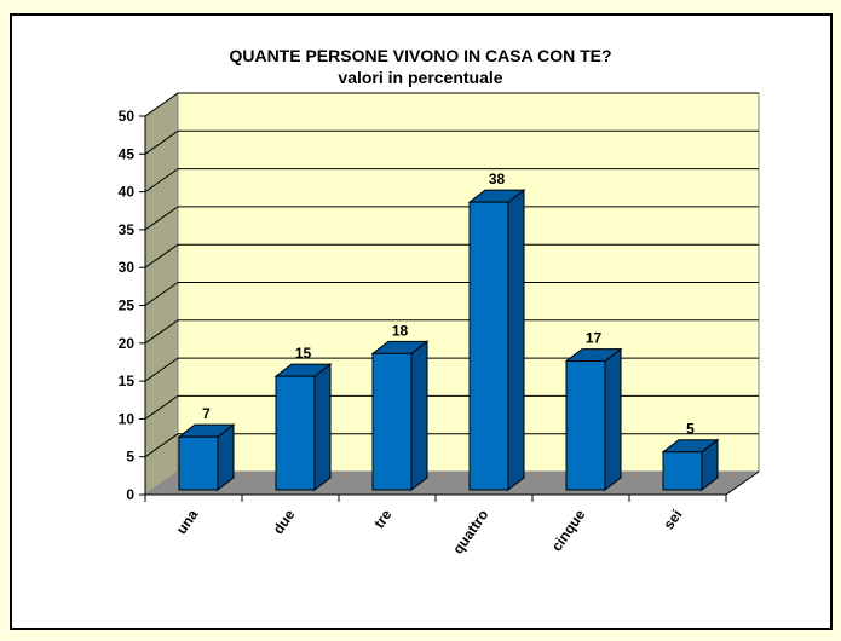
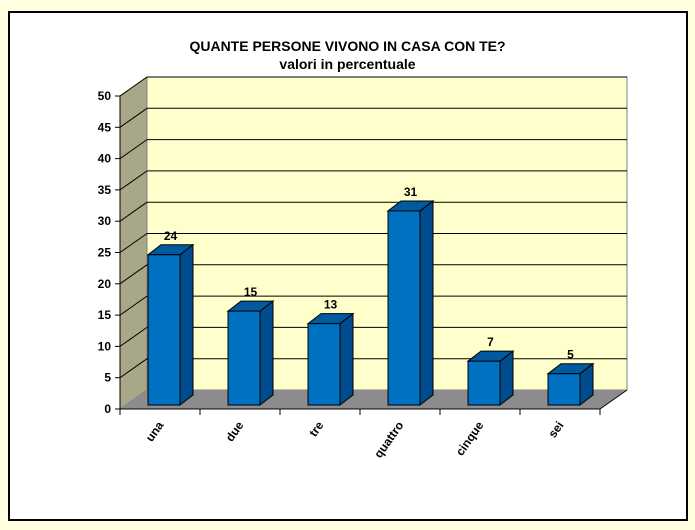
una: 7 -> 24
tre: 18 -> 13
quattro: 38 -> 31
cinque: 17 -> 7
